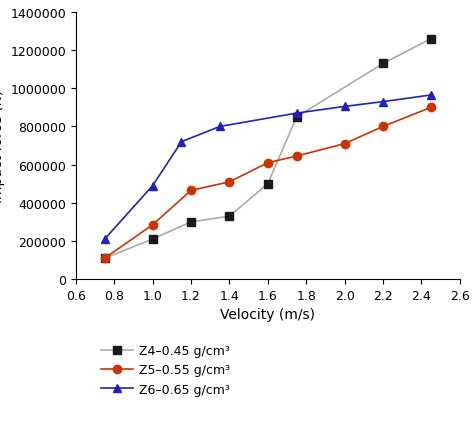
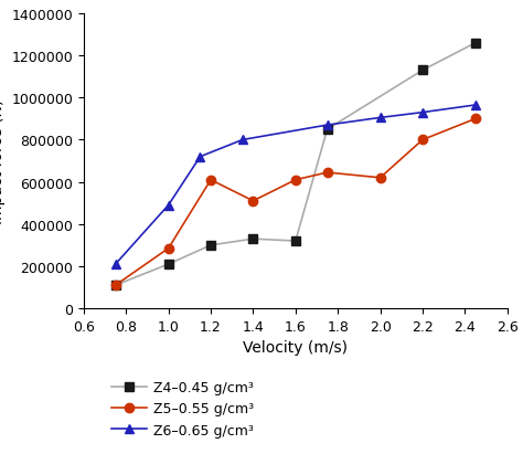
Z5–0.55 g/cm³/1.2: 460000 -> 610000
Z4–0.45 g/cm³/1.6: 500000 -> 320000
Z5–0.55 g/cm³/2.0: 710000 -> 620000
